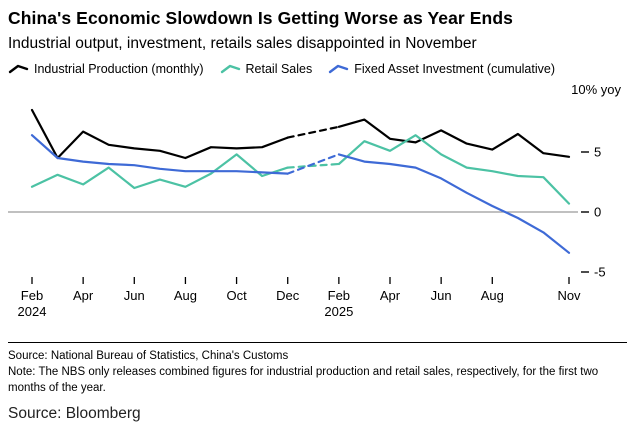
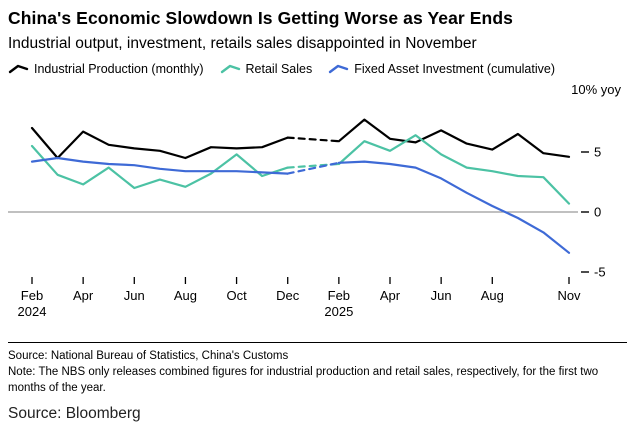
Industrial Production (monthly)/Feb 2024: 8.5 -> 7.0
Retail Sales/Feb 2024: 2.1 -> 5.5
Fixed Asset Investment (cumulative)/Feb 2024: 6.4 -> 4.2
Industrial Production (monthly)/Feb 2025: 7.1 -> 5.9
Fixed Asset Investment (cumulative)/Feb 2025: 4.8 -> 4.1
